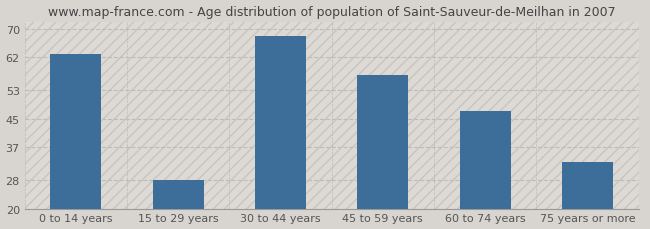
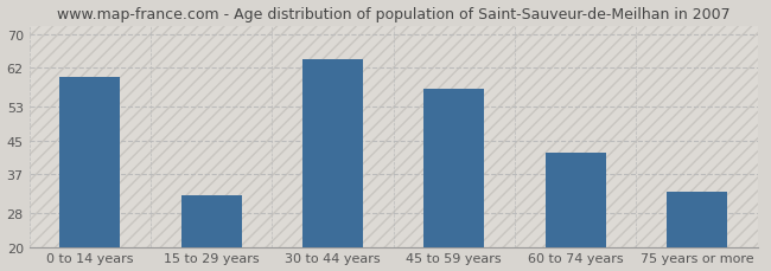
0 to 14 years: 63 -> 60
15 to 29 years: 28 -> 32
30 to 44 years: 68 -> 64
60 to 74 years: 47 -> 42
